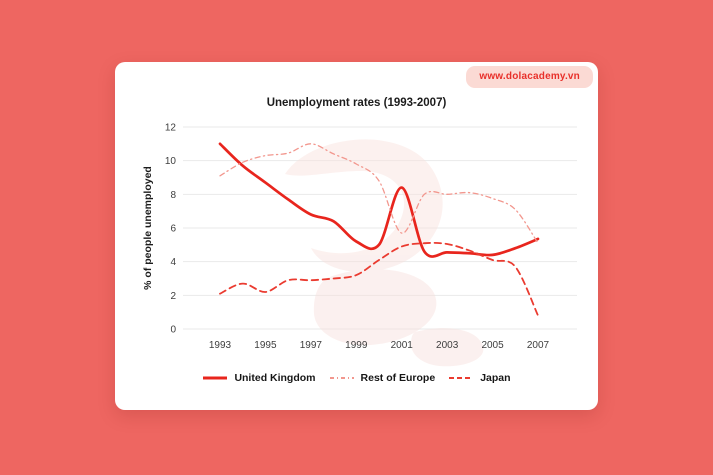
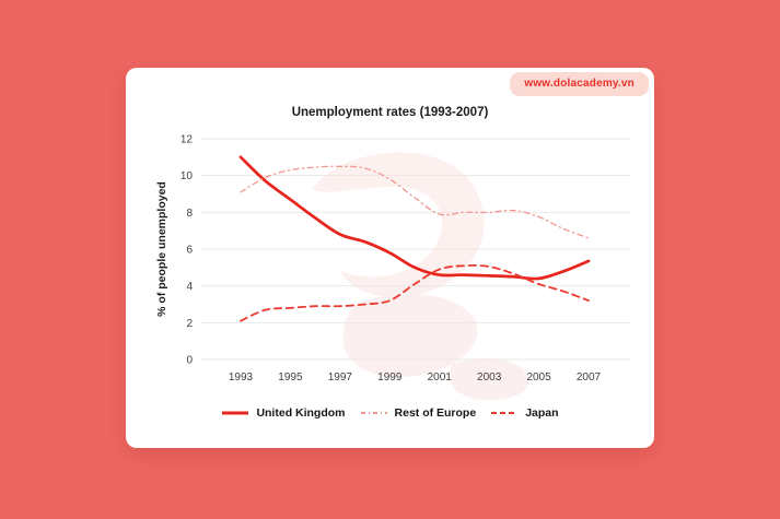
Japan/1995: 2.2 -> 2.8
Rest of Europe/1997: 11.0 -> 10.5
United Kingdom/1999: 5.2 -> 5.8
United Kingdom/2001: 8.4 -> 4.6
Rest of Europe/2001: 5.7 -> 7.9
Rest of Europe/2007: 5.1 -> 6.6
Japan/2007: 0.8 -> 3.2
